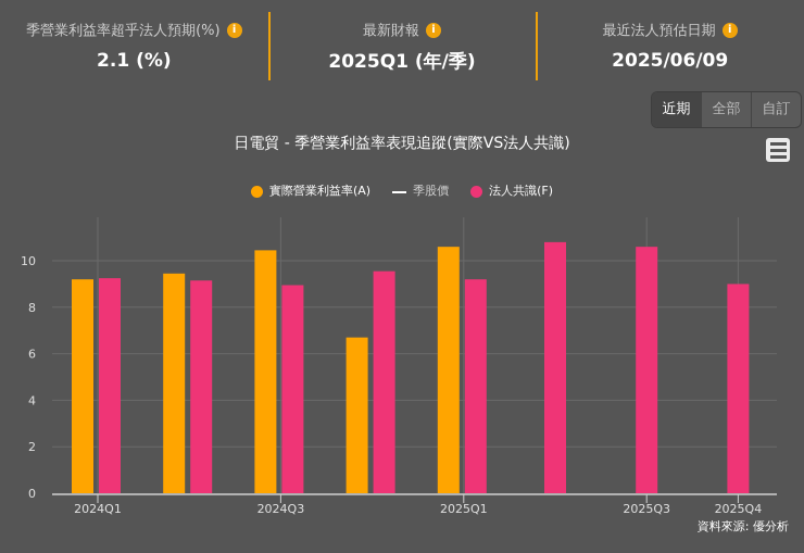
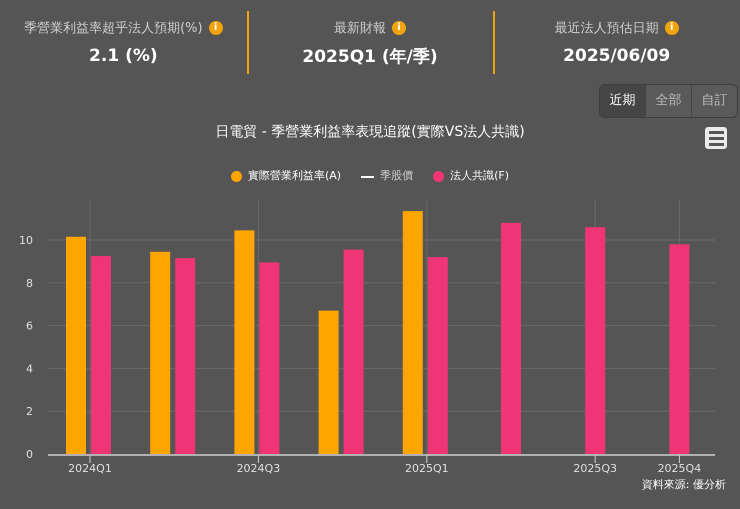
實際營業利益率(A)/2024Q1: 9.2 -> 10.2
實際營業利益率(A)/2025Q1: 10.6 -> 11.3
法人共識(F)/2025Q4: 9.0 -> 9.8
